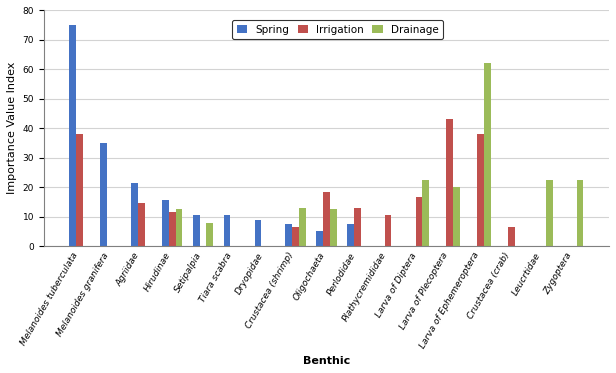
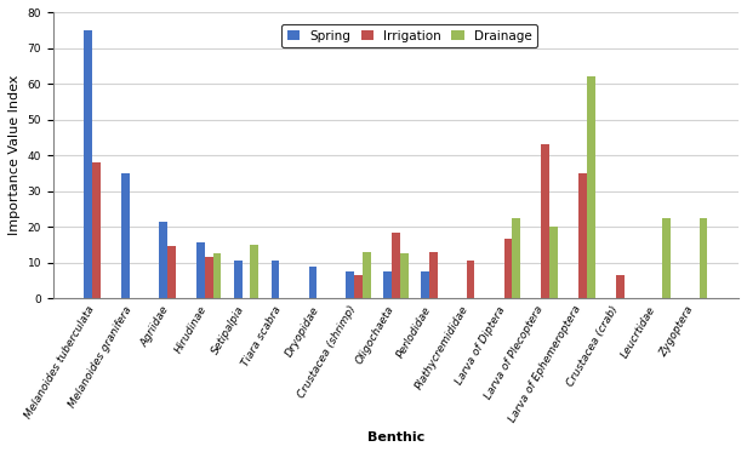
Drainage/Setipalpia: 8.0 -> 15.0
Spring/Oligochaeta: 5.0 -> 7.5
Irrigation/Larva of Ephemeroptera: 38.0 -> 35.0
